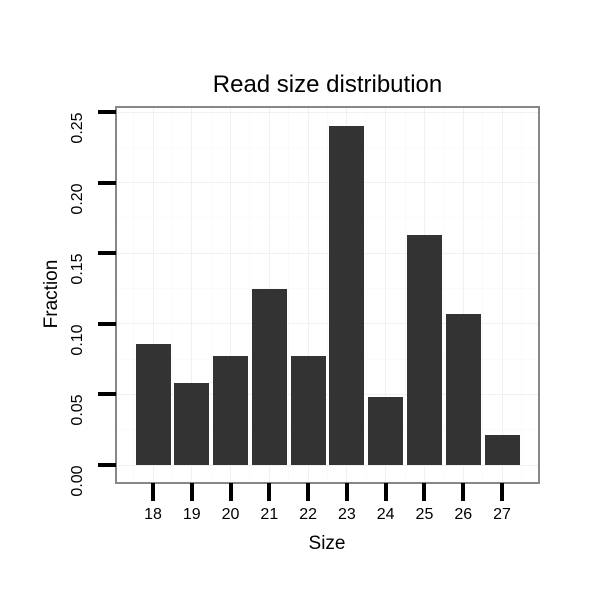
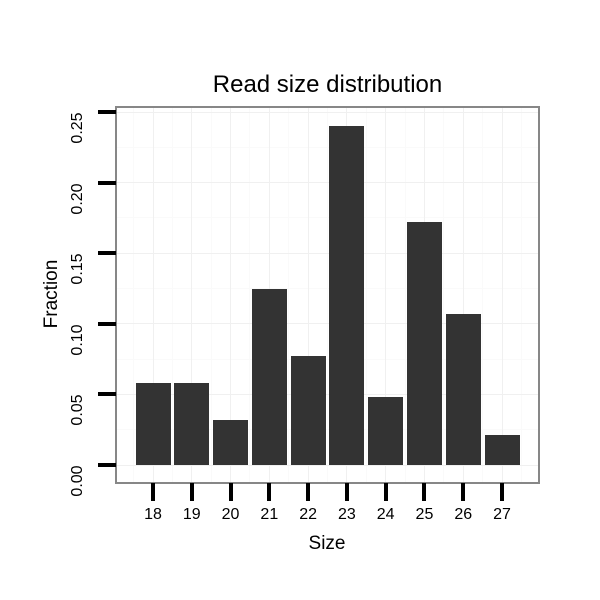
18: 0.086 -> 0.058
20: 0.077 -> 0.032
25: 0.163 -> 0.172
